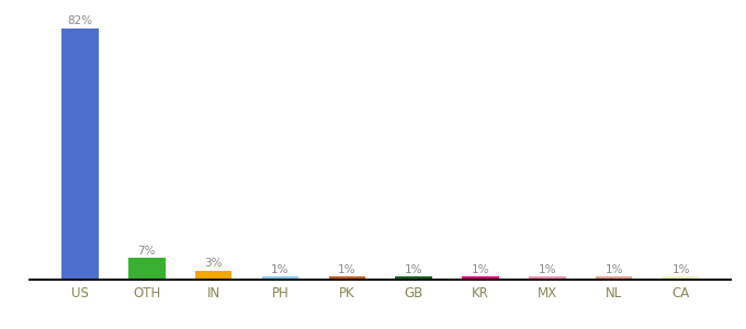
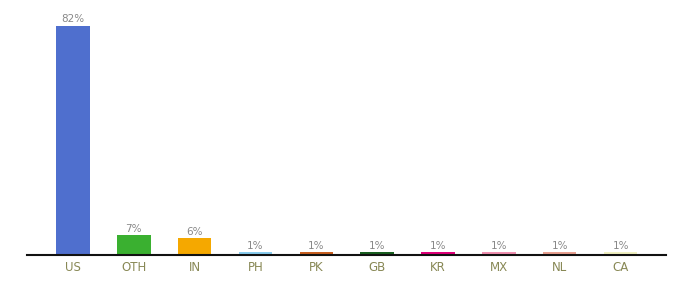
IN: 3% -> 6%
